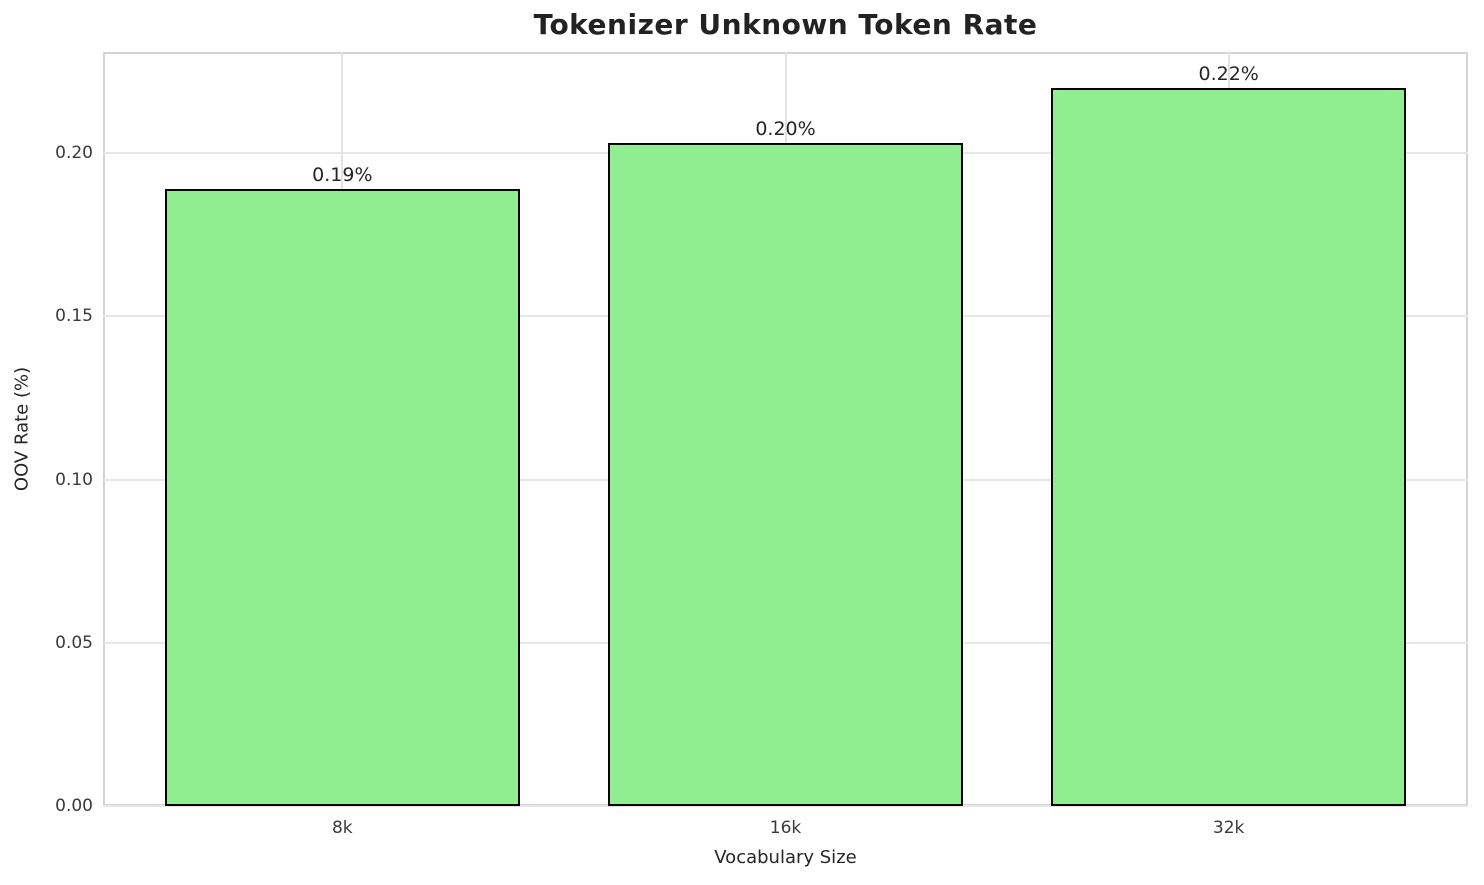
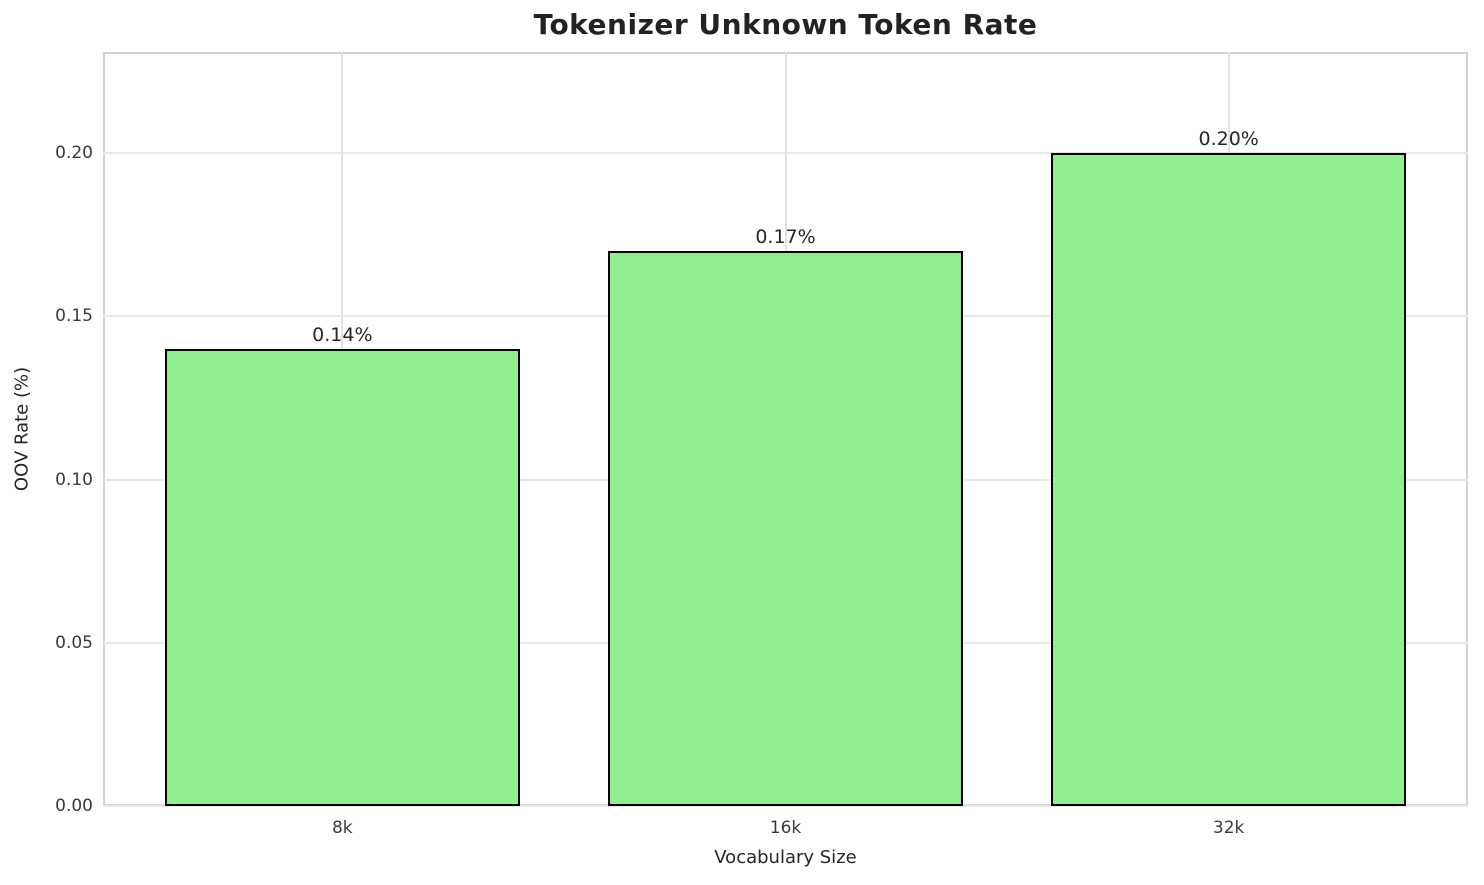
8k: 0.19% -> 0.14%
16k: 0.20% -> 0.17%
32k: 0.22% -> 0.20%
